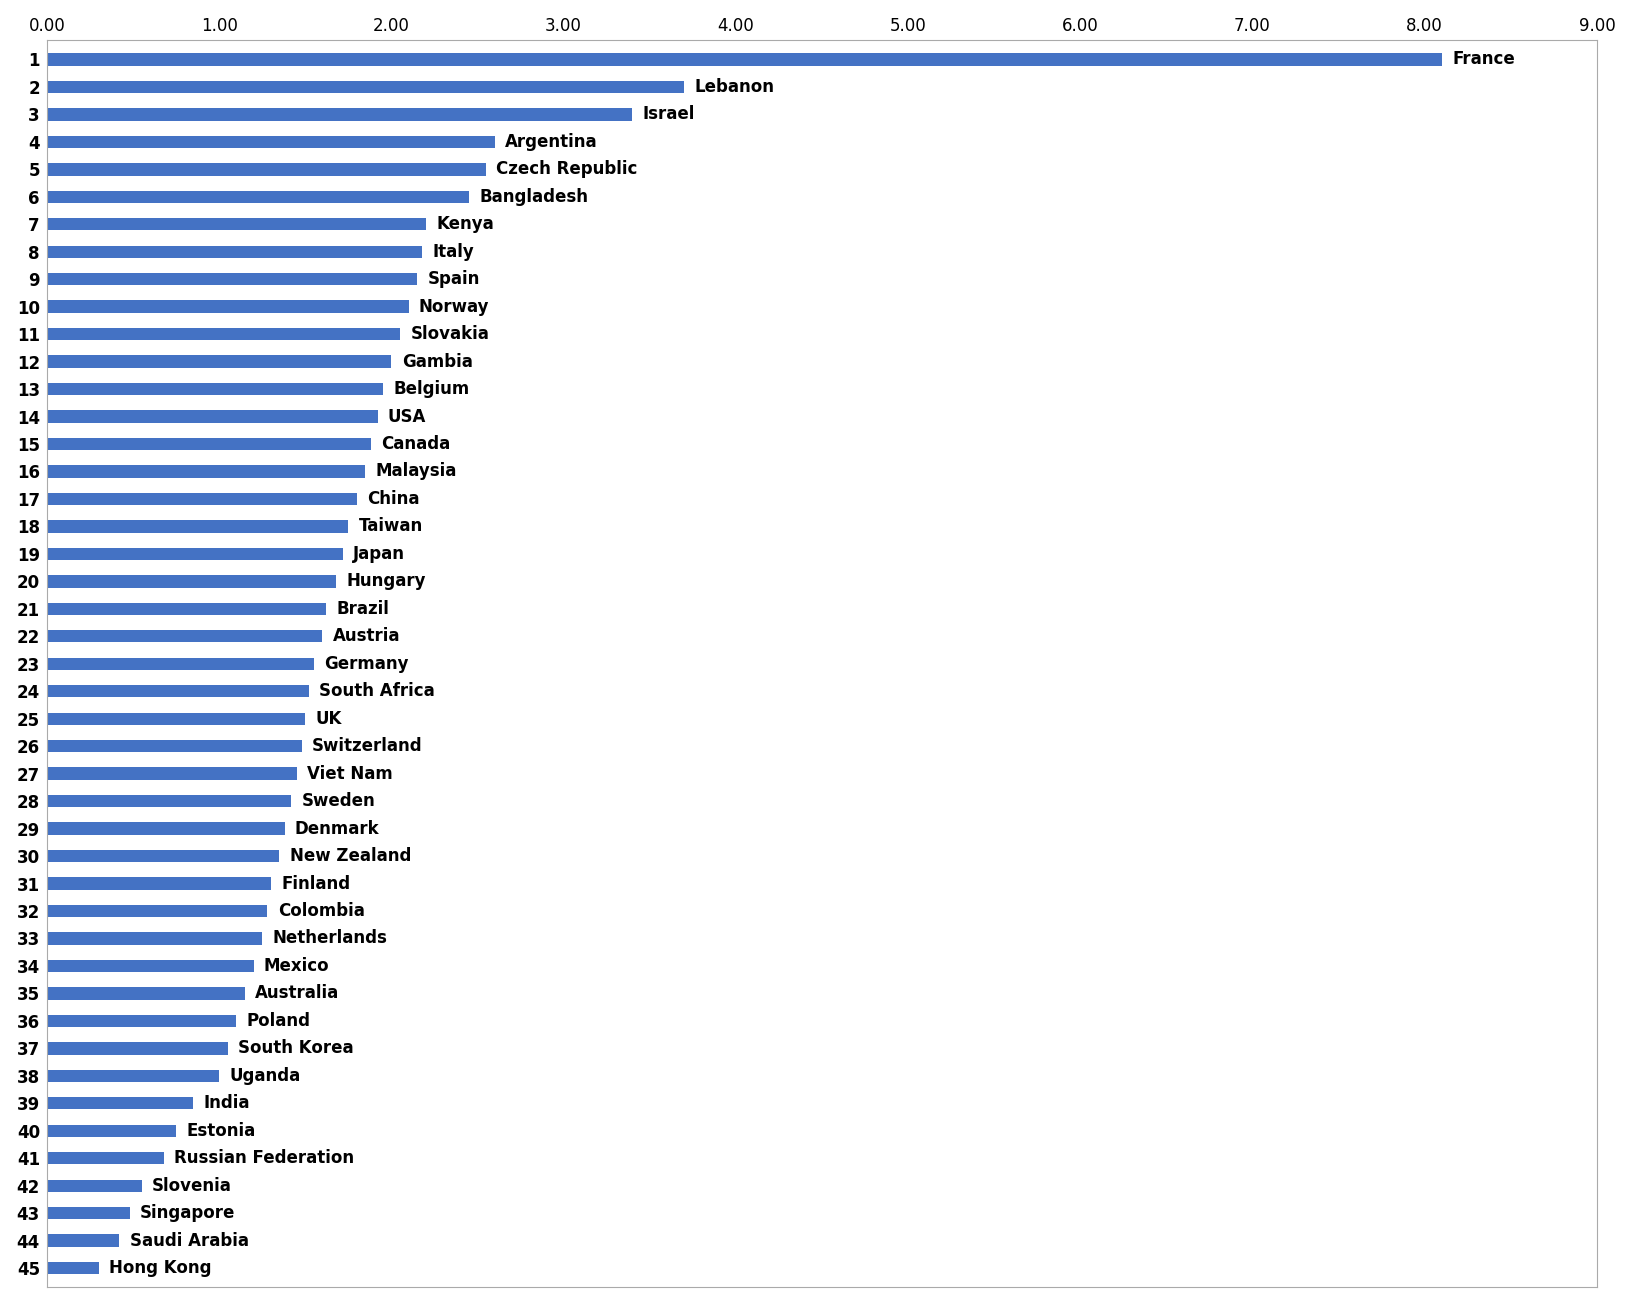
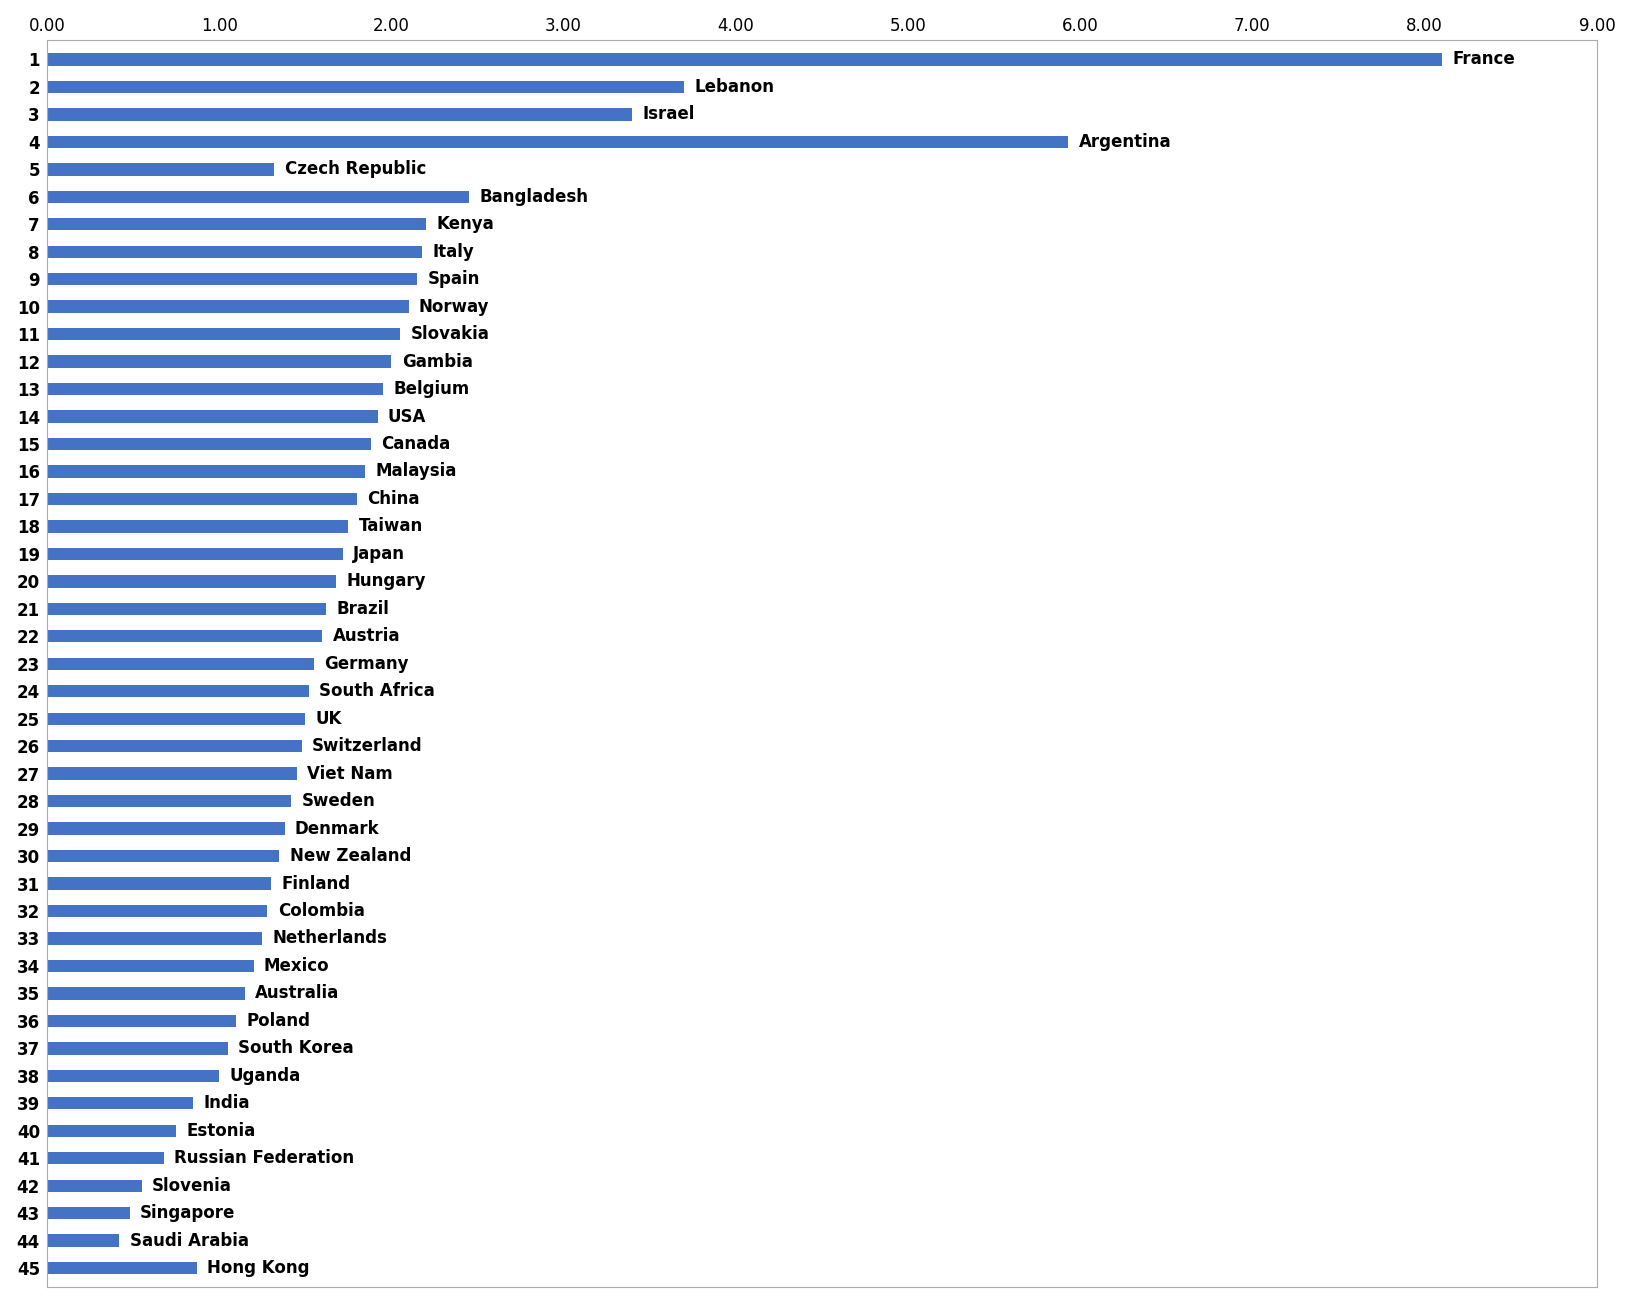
4: 2.60 -> 5.93
5: 2.55 -> 1.32
45: 0.30 -> 0.87
